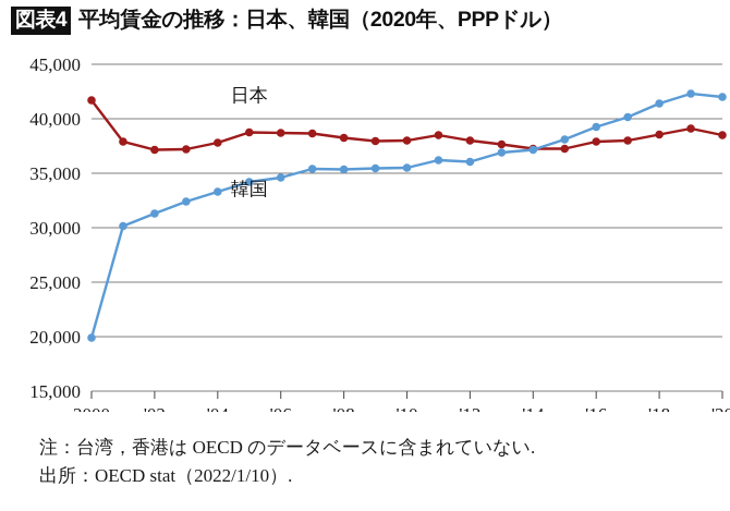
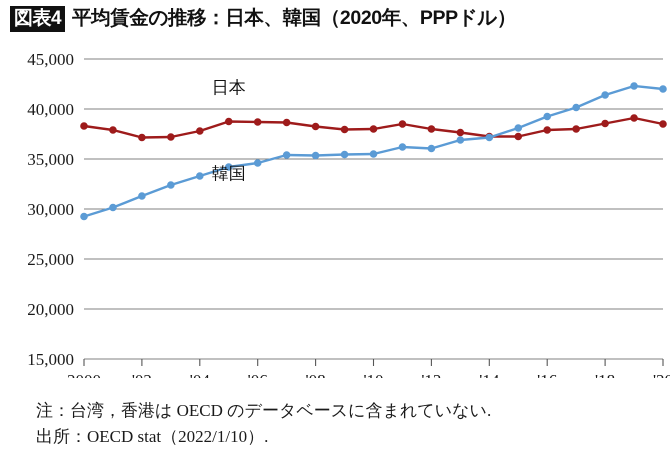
日本/2000: 41700 -> 38300
韓国/2000: 19900 -> 29200
